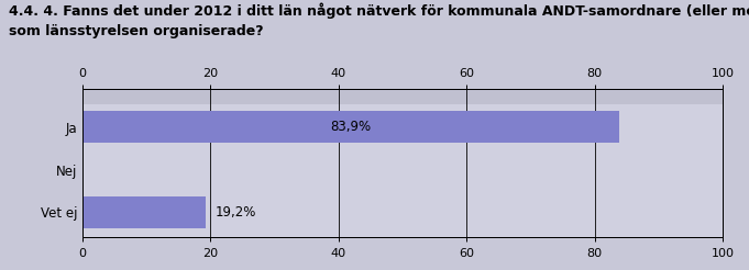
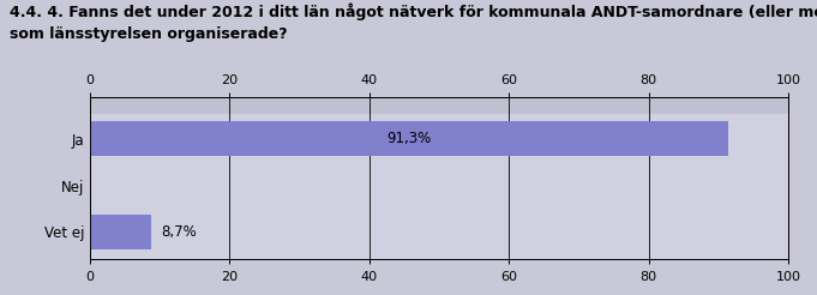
Ja: 83,9% -> 91,3%
Vet ej: 19,2% -> 8,7%
